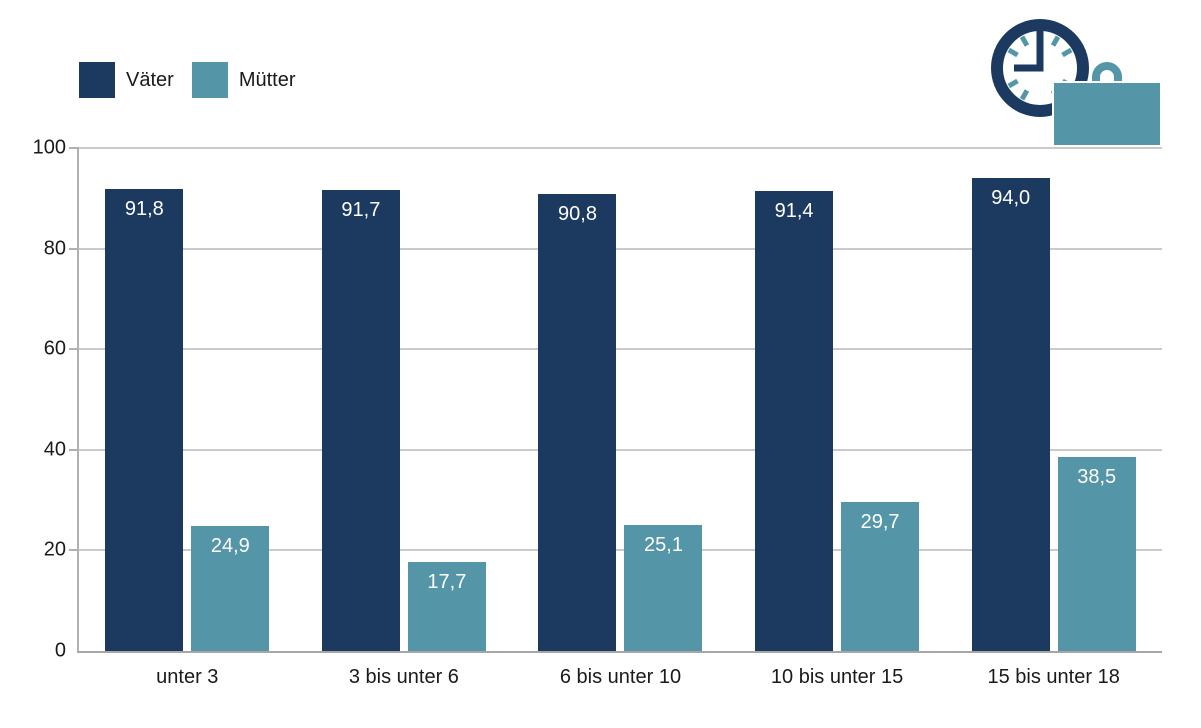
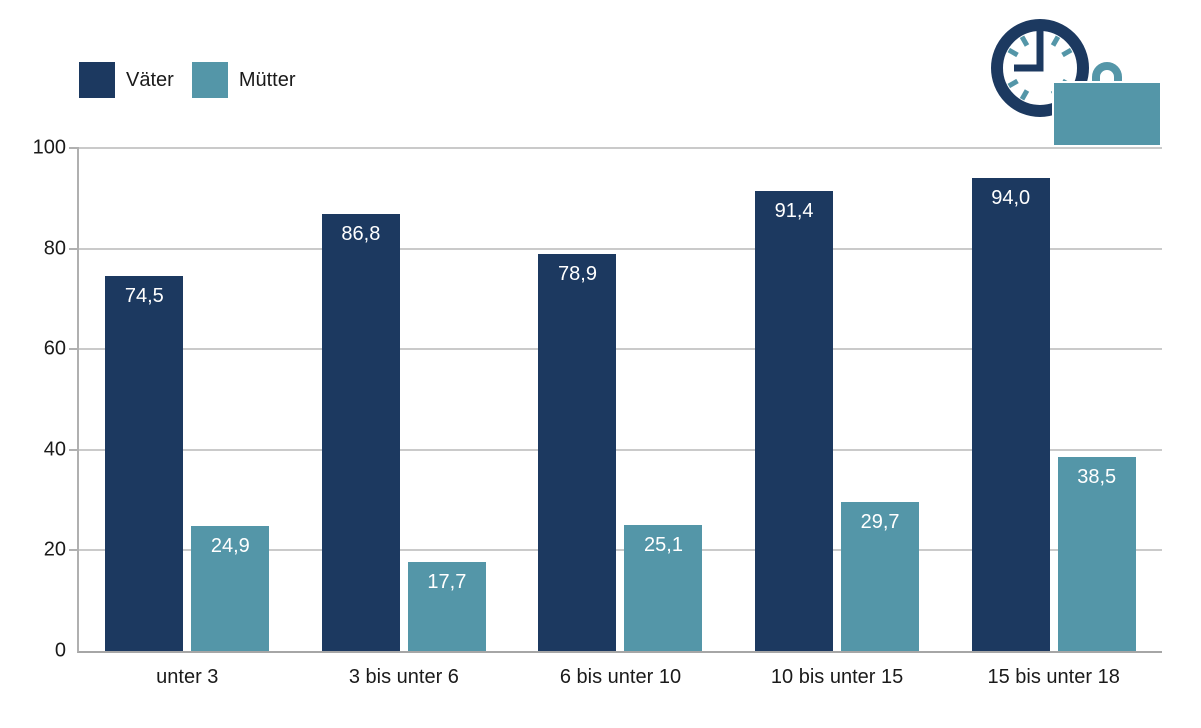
Väter/unter 3: 91,8 -> 74,5
Väter/3 bis unter 6: 91,7 -> 86,8
Väter/6 bis unter 10: 90,8 -> 78,9
